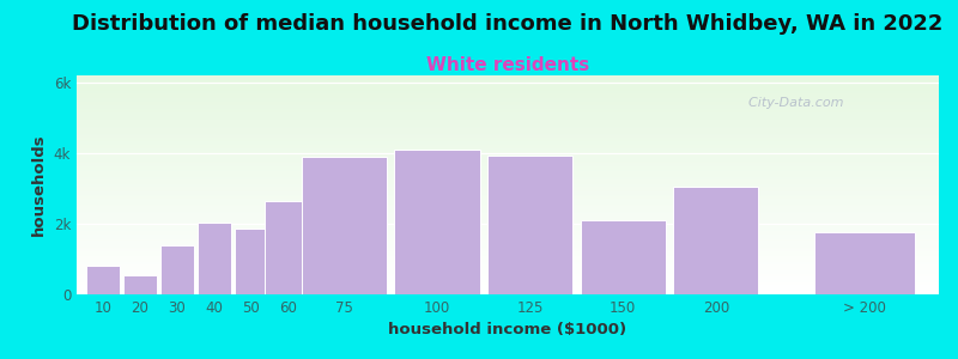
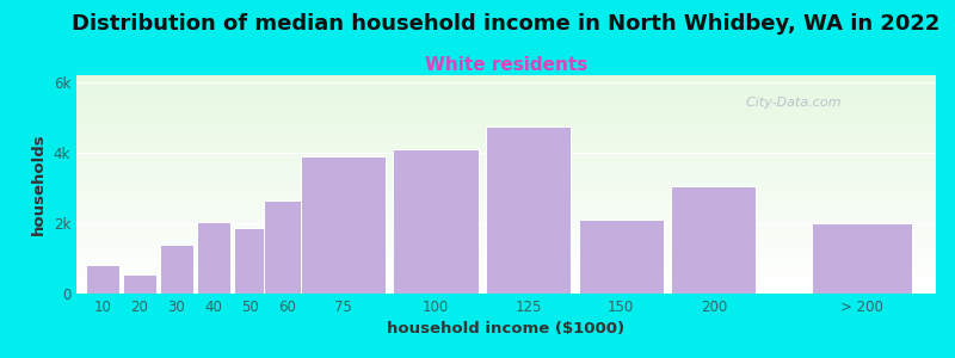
125: 3.95k -> 4.75k
> 200: 1.75k -> 2.00k
